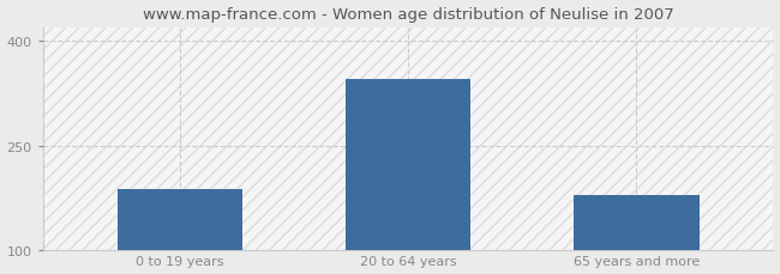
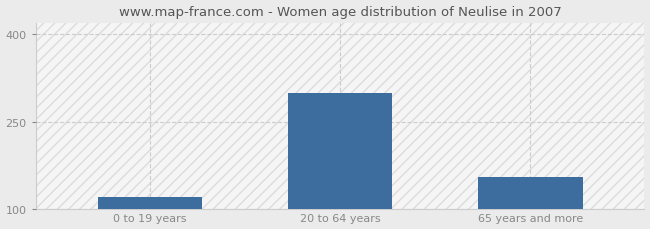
0 to 19 years: 188 -> 120
20 to 64 years: 346 -> 300
65 years and more: 178 -> 155
